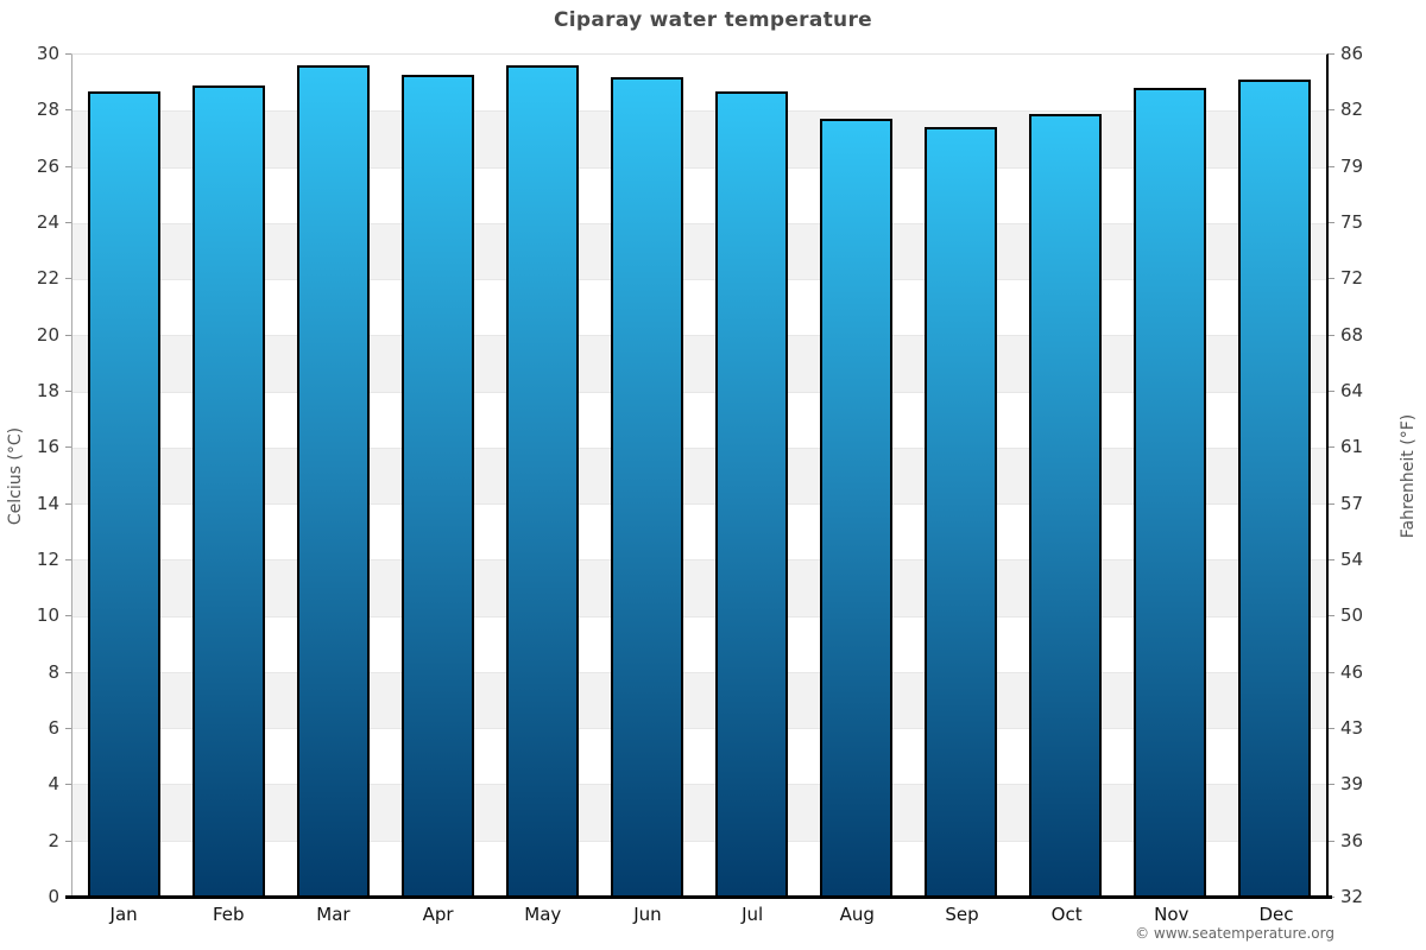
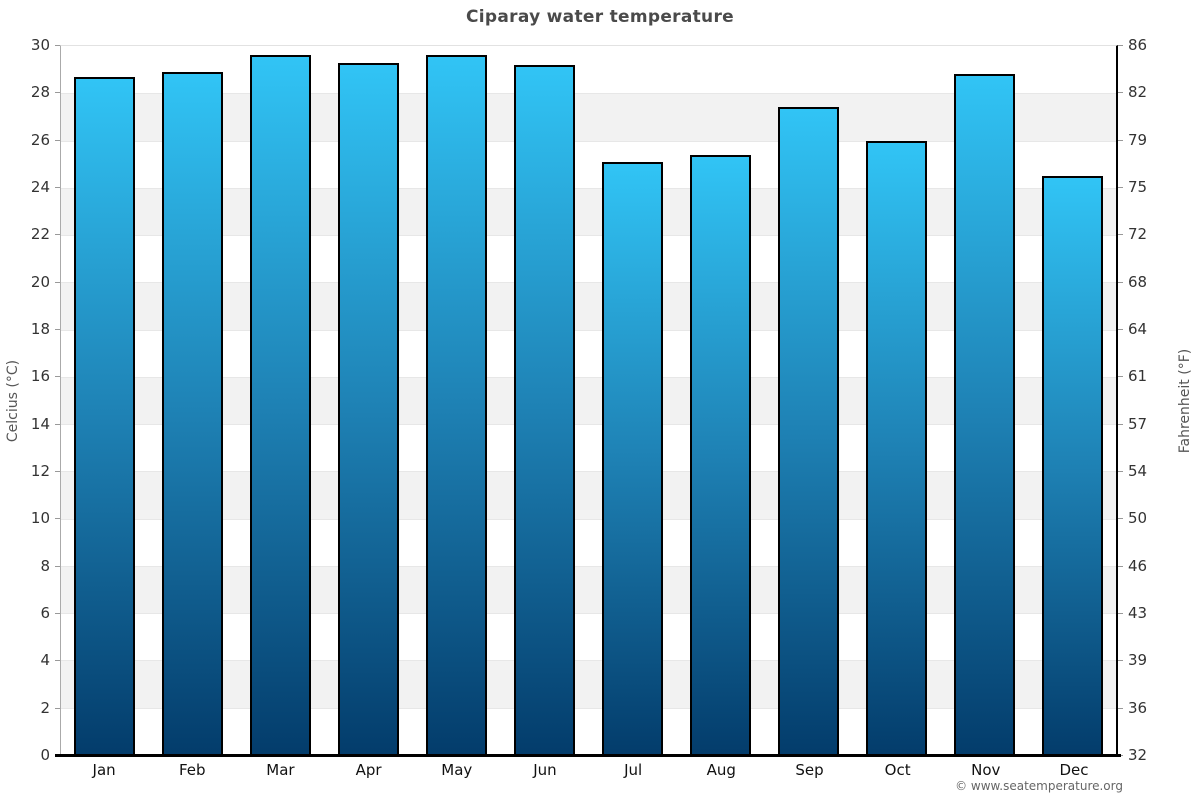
Jul: 28.7 -> 25.1
Aug: 27.7 -> 25.4
Oct: 27.9 -> 26.0
Dec: 29.1 -> 24.5
